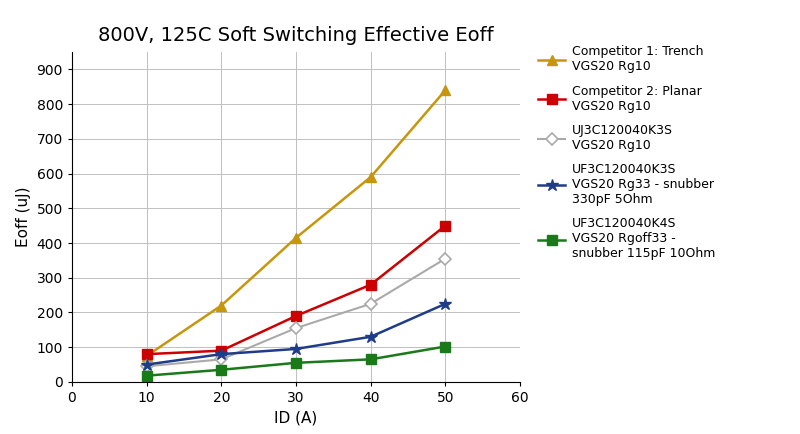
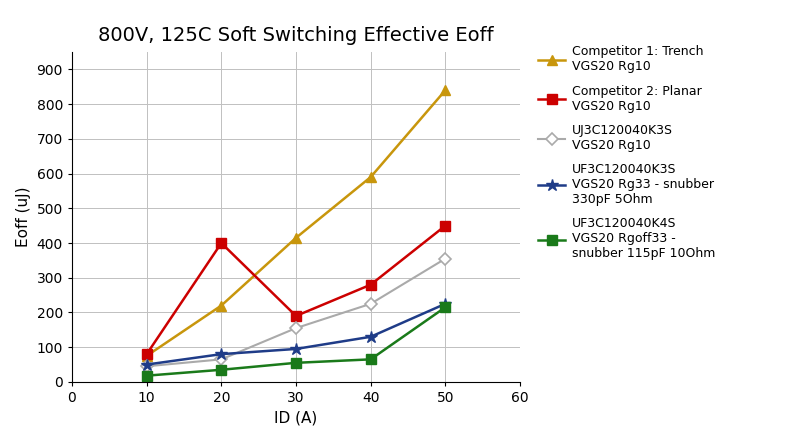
Competitor 2: Planar VGS20 Rg10/20: 90 -> 400
UF3C120040K4S VGS20 Rgoff33 - snubber 115pF 10Ohm/50: 102 -> 215
